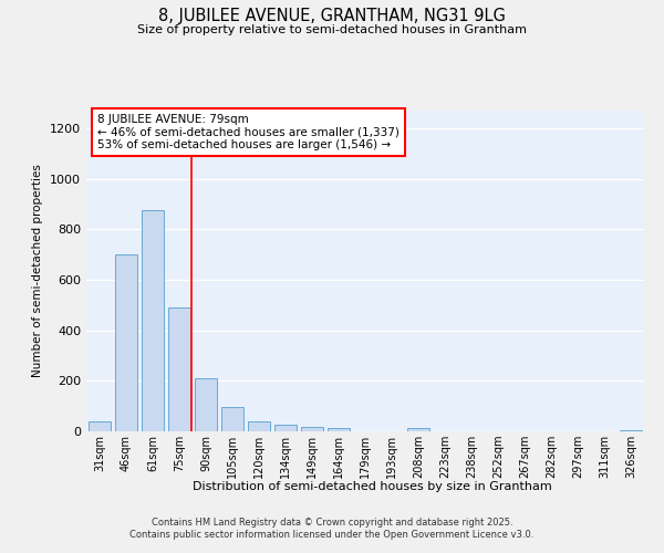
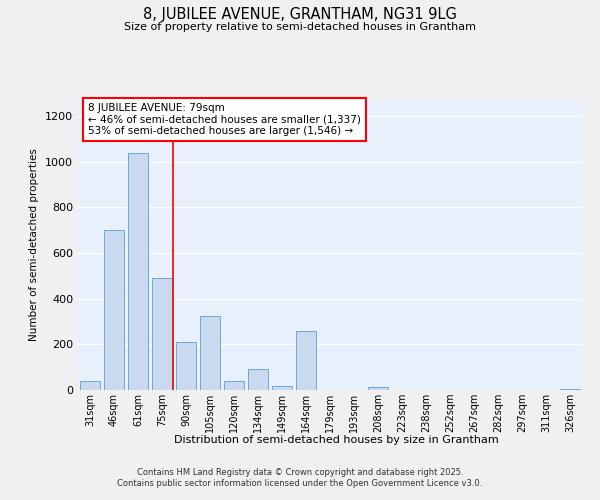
61sqm: 875 -> 1040
105sqm: 95 -> 325
134sqm: 25 -> 90
164sqm: 12 -> 260
